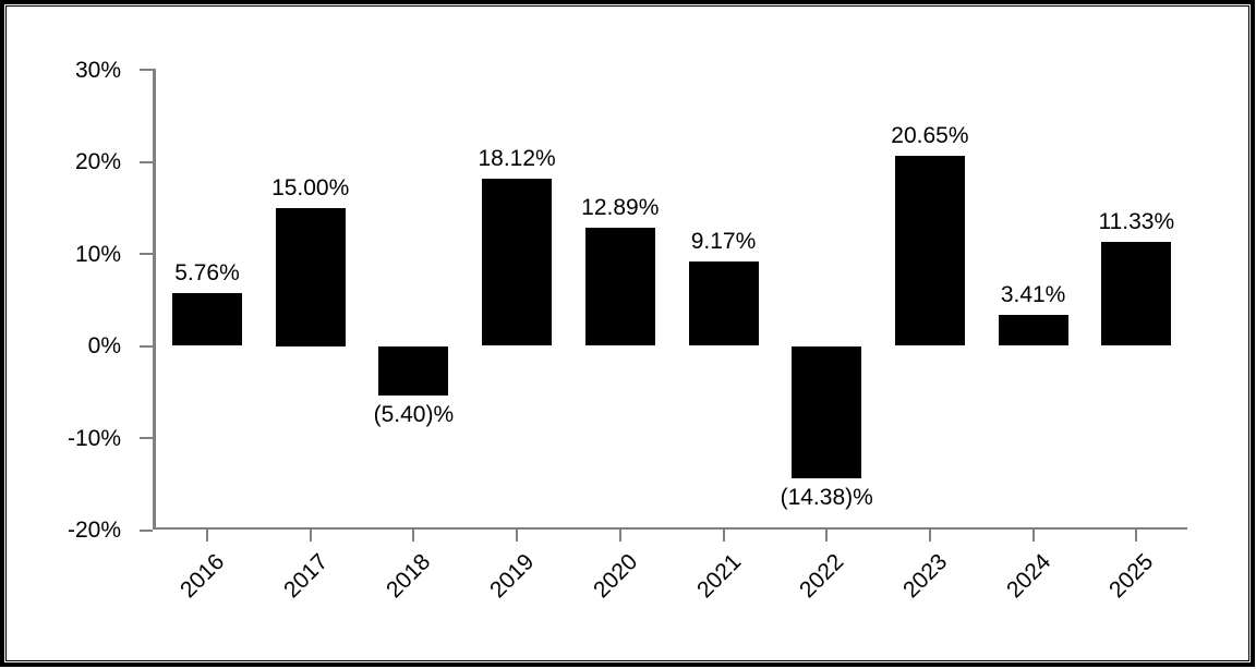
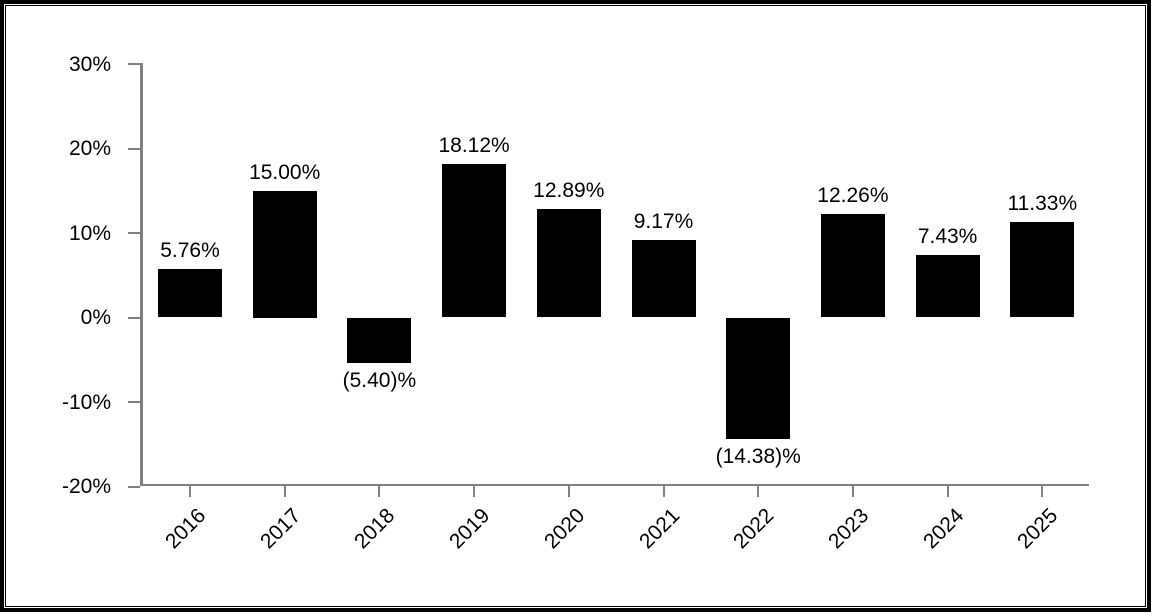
2023: 20.65% -> 12.26%
2024: 3.41% -> 7.43%
